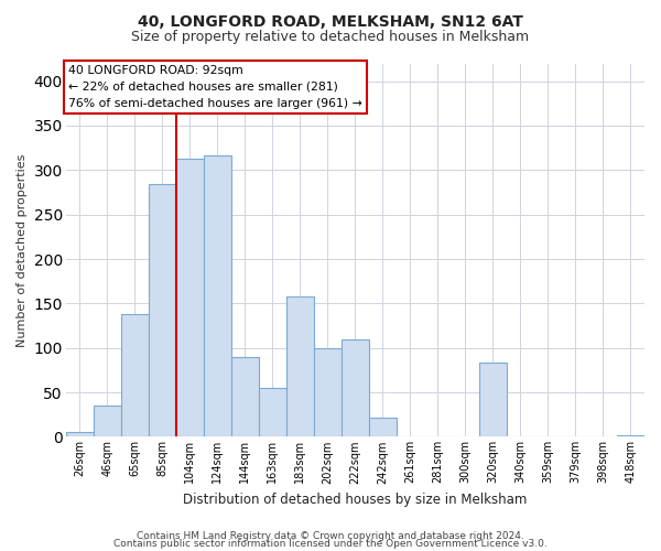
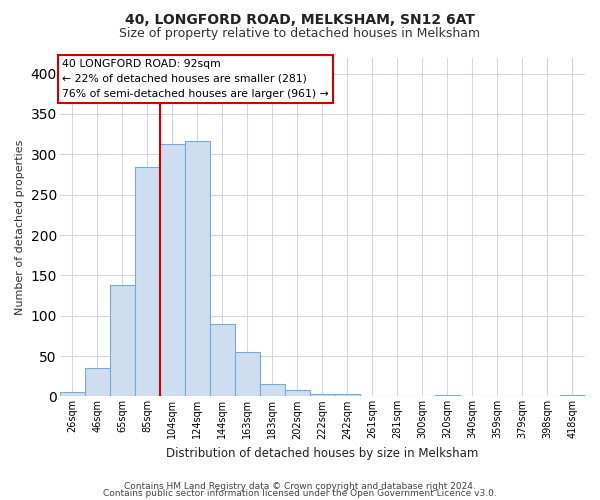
183sqm: 158 -> 15
202sqm: 100 -> 8
222sqm: 110 -> 3
242sqm: 22 -> 3
320sqm: 84 -> 2
